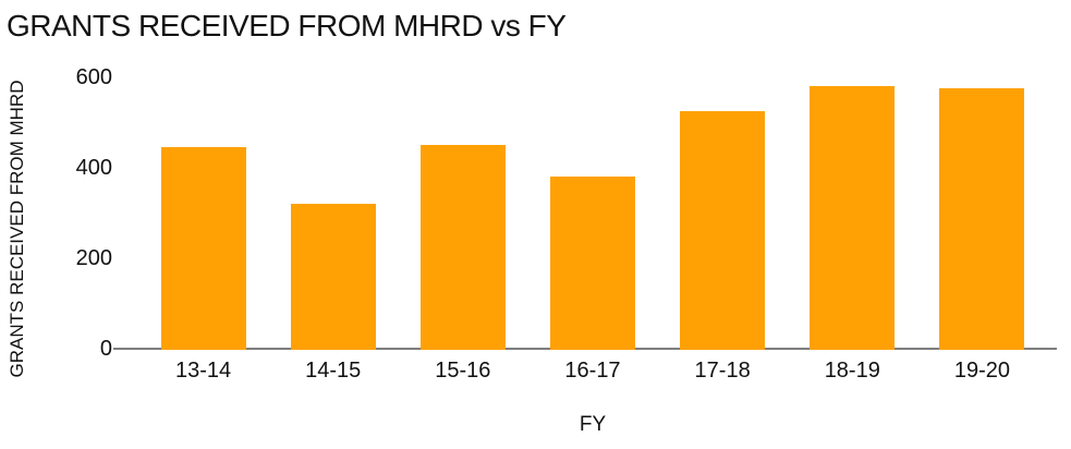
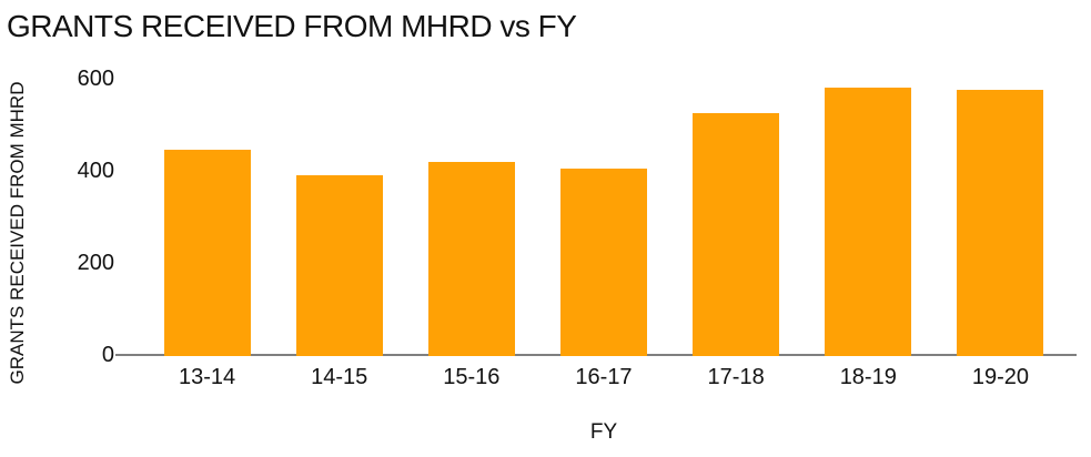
14-15: 320 -> 390
15-16: 450 -> 420
16-17: 380 -> 400
